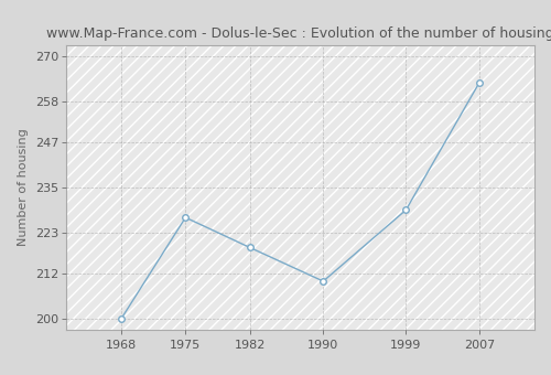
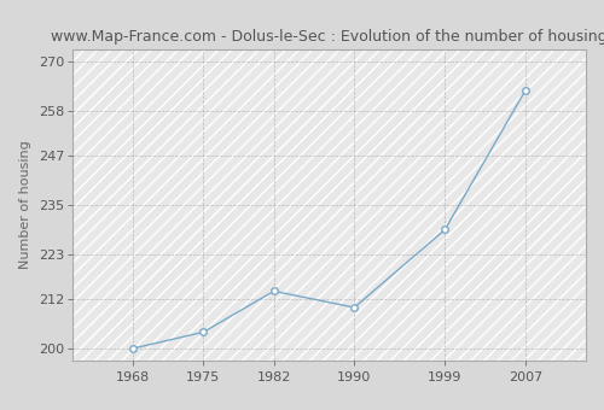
1975: 227 -> 204
1982: 219 -> 214
